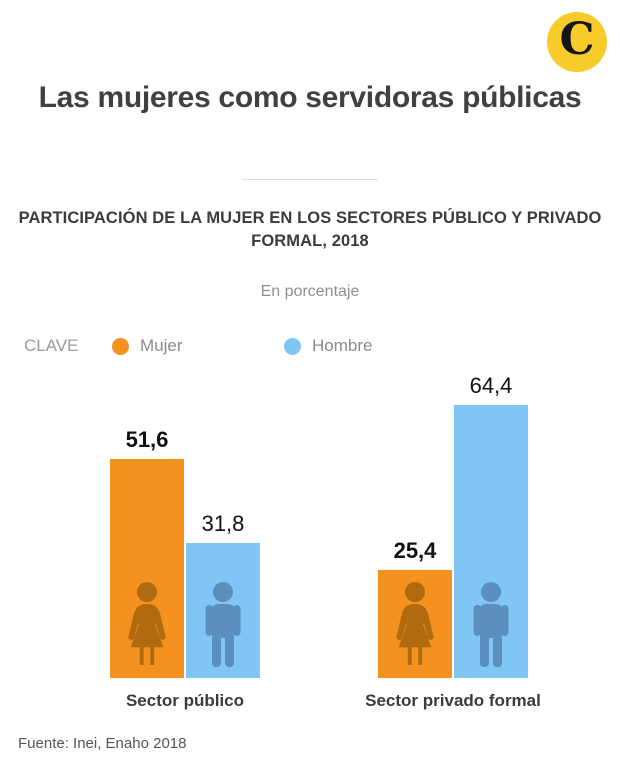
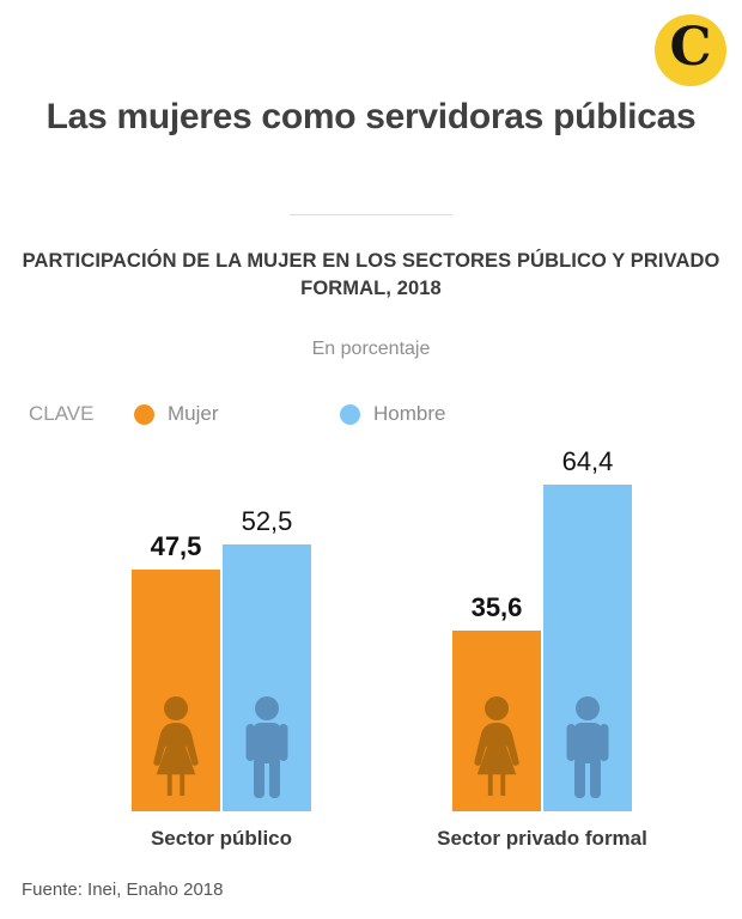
Mujer/Sector público: 51,6 -> 47,5
Hombre/Sector público: 31,8 -> 52,5
Mujer/Sector privado formal: 25,4 -> 35,6
